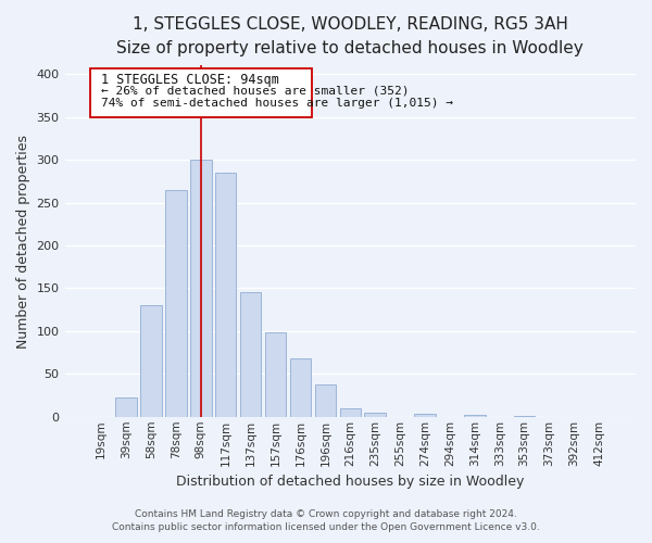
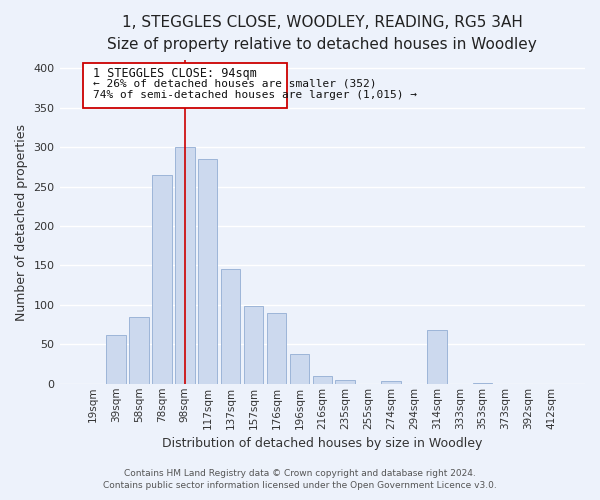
39sqm: 22 -> 62
58sqm: 130 -> 84
176sqm: 68 -> 90
314sqm: 2 -> 68
